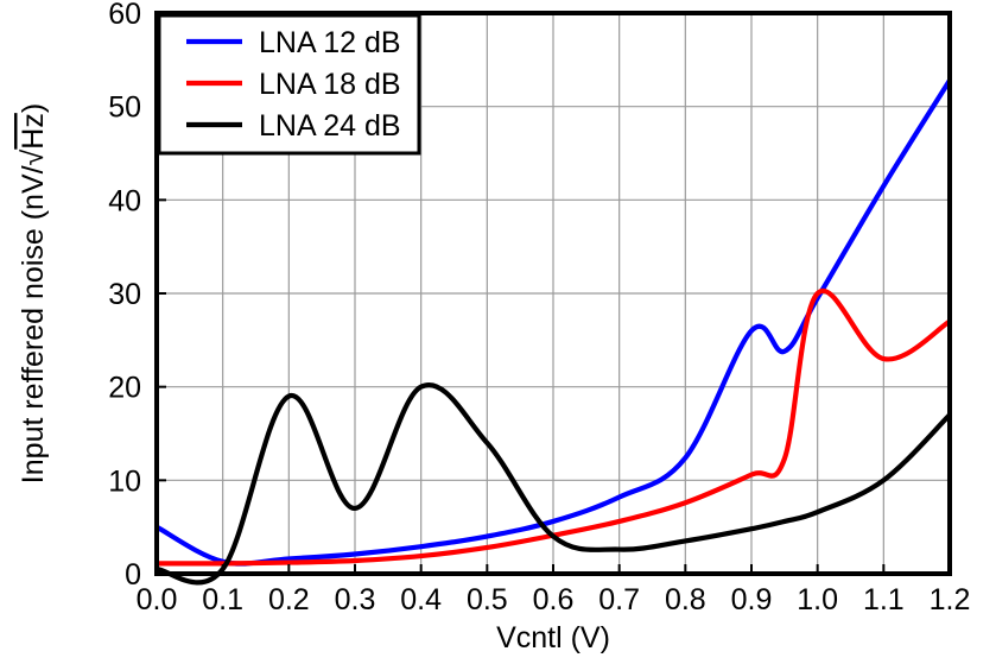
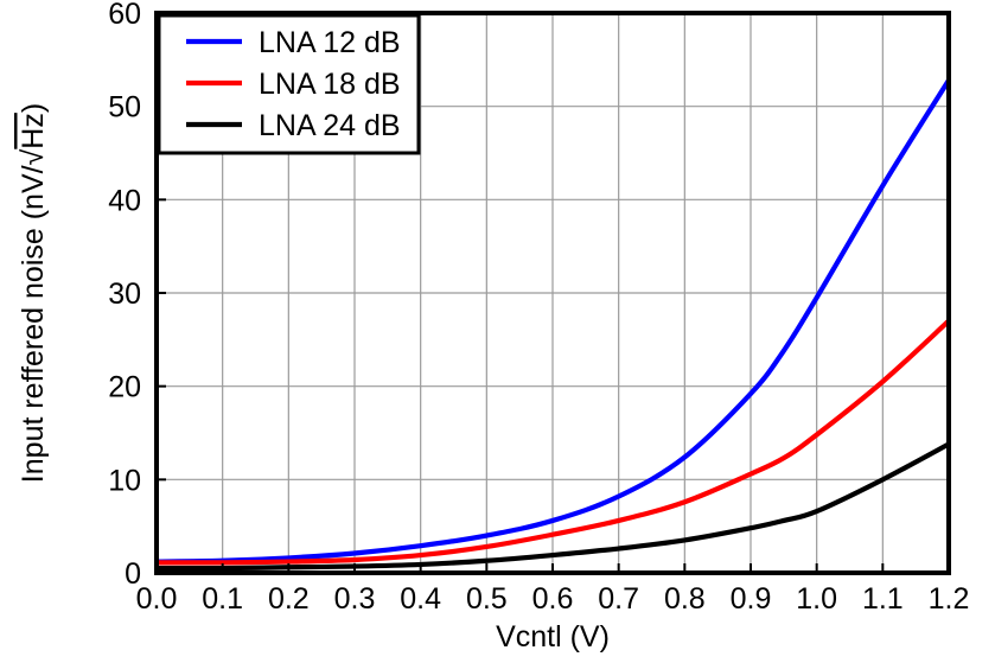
LNA 12 dB/0.0: 5 -> 1
LNA 24 dB/0.2: 19 -> 1
LNA 24 dB/0.3: 7 -> 1
LNA 24 dB/0.4: 20 -> 1
LNA 24 dB/0.5: 14 -> 1
LNA 24 dB/0.6: 4 -> 2
LNA 12 dB/0.9: 26 -> 19
LNA 18 dB/1.0: 30 -> 15
LNA 18 dB/1.1: 23 -> 20
LNA 24 dB/1.2: 17 -> 14
